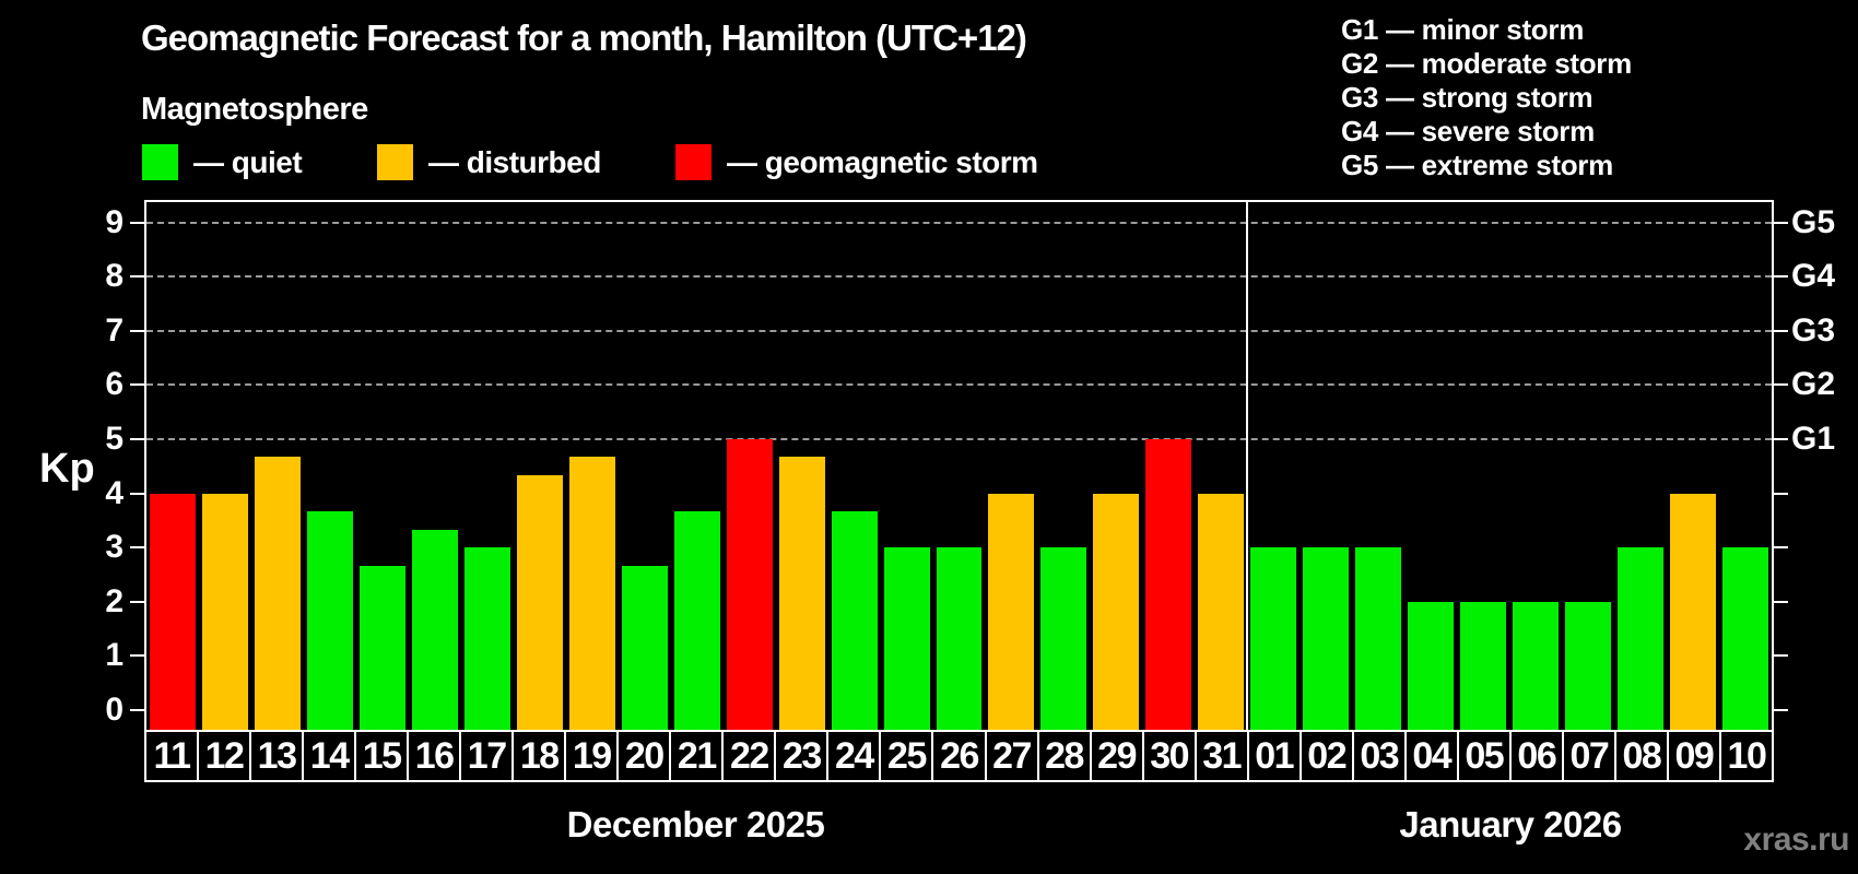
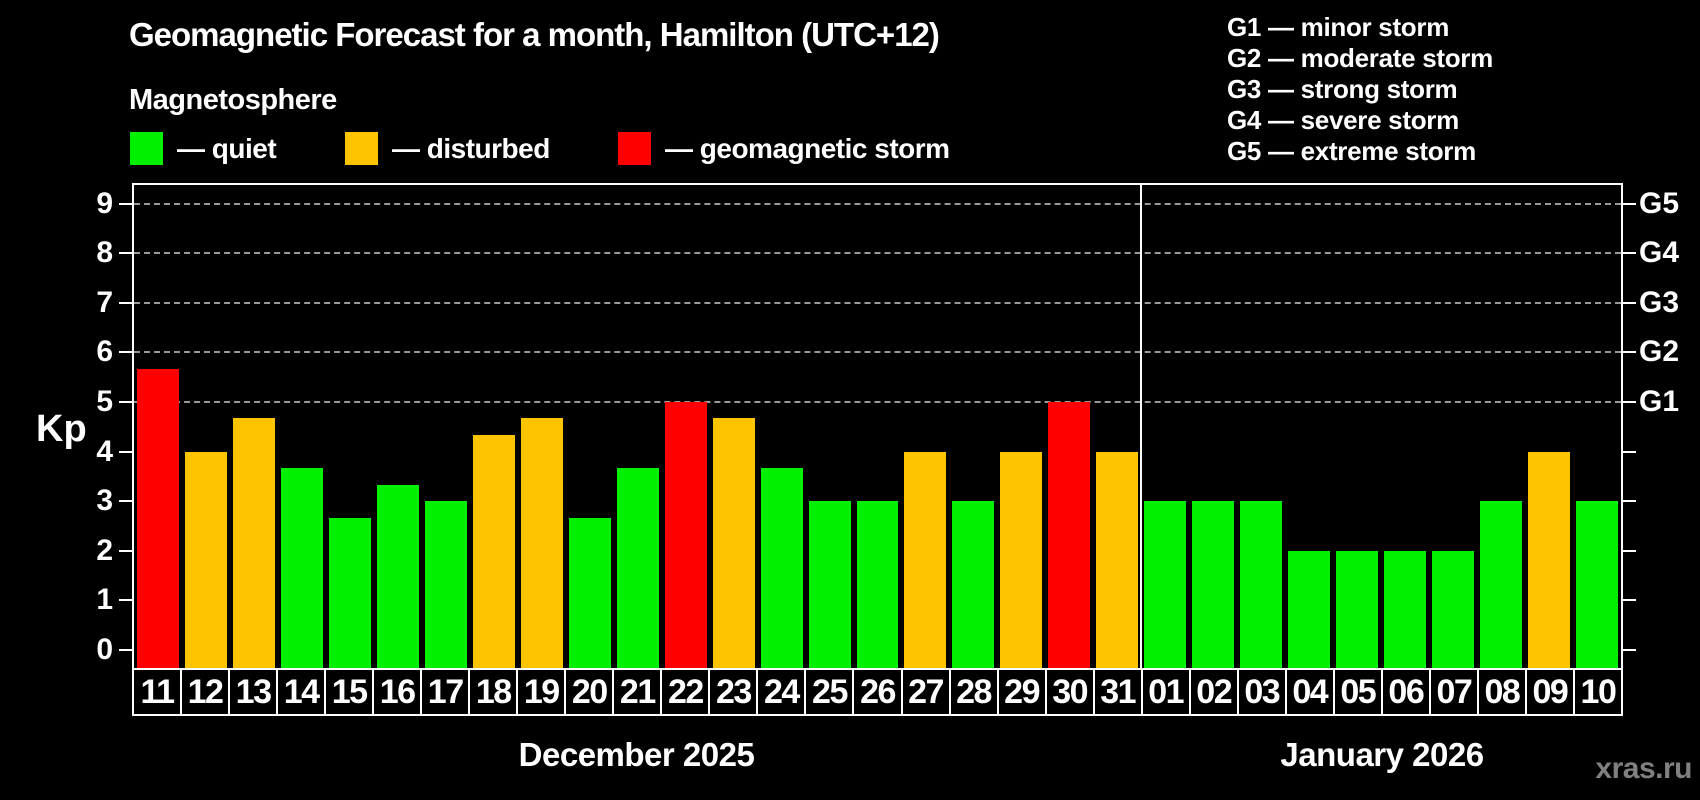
11: 4.0 -> 5.7
